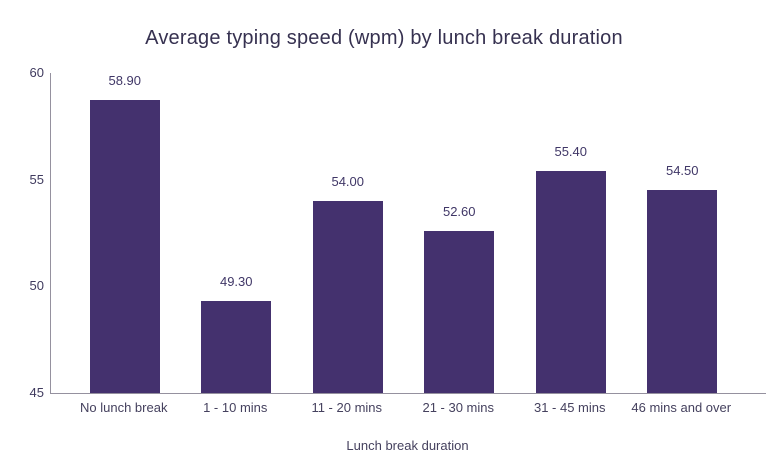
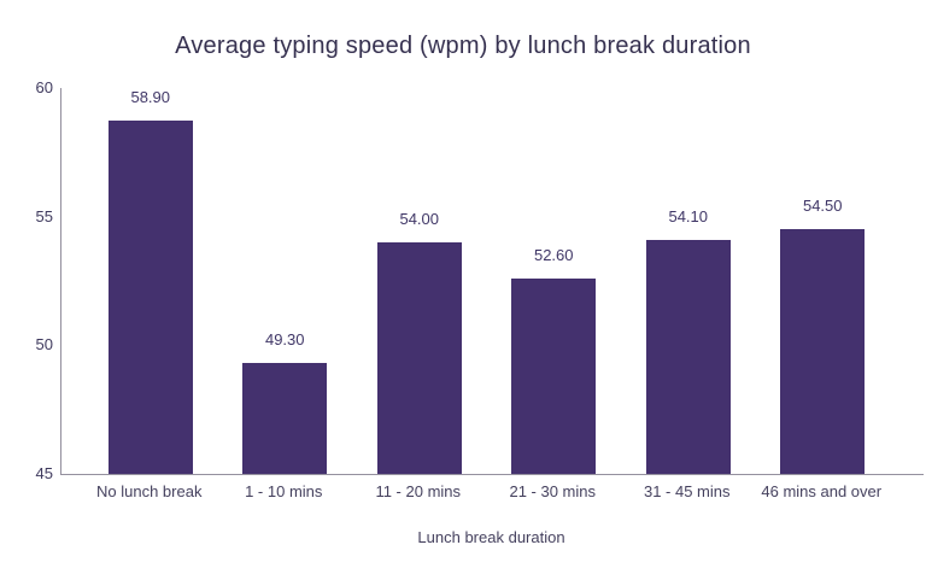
31 - 45 mins: 55.40 -> 54.10
